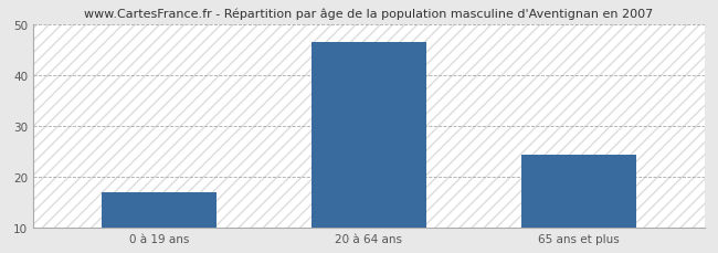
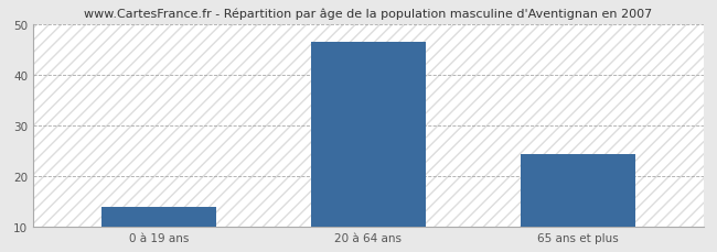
0 à 19 ans: 17.0 -> 14.0
